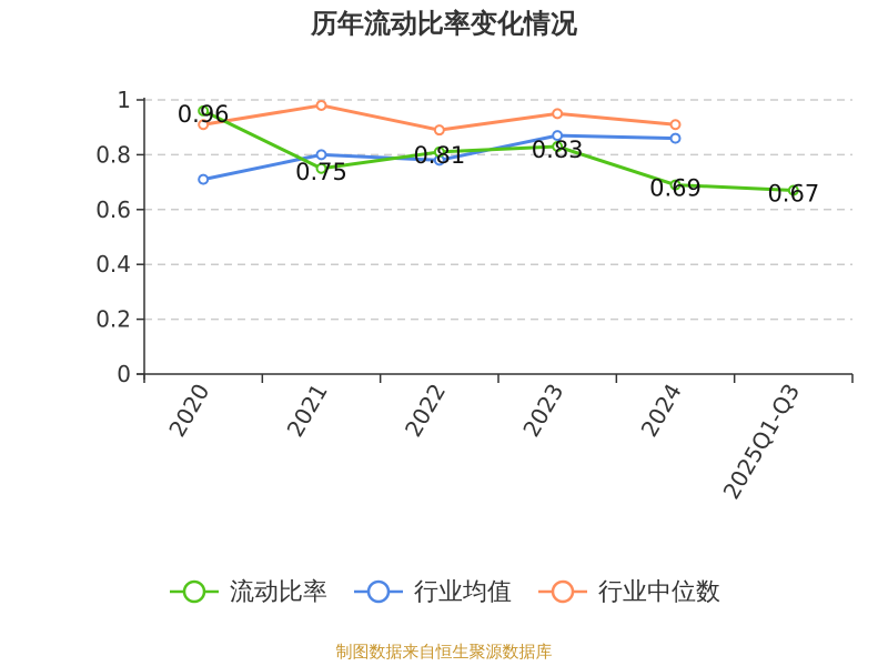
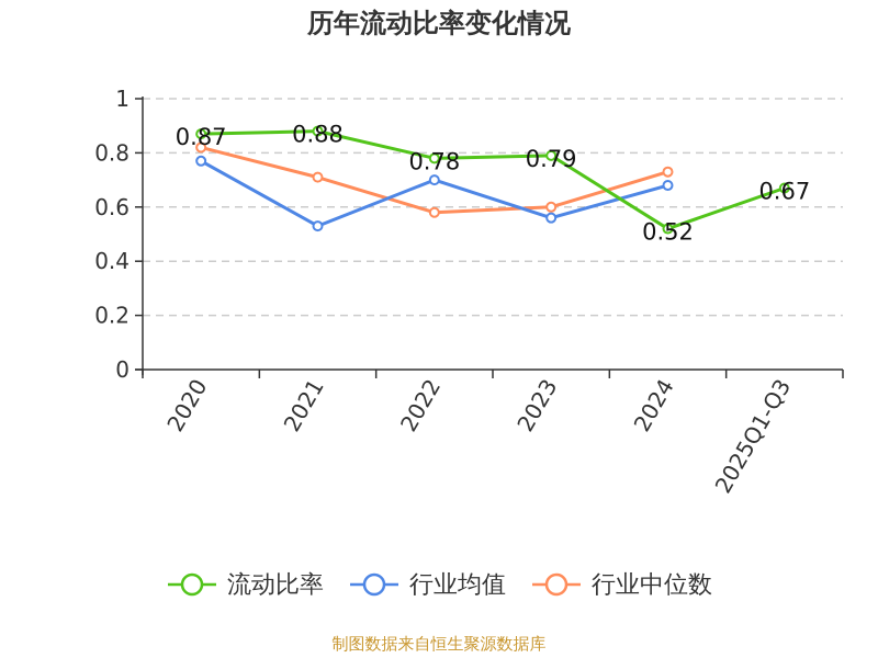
流动比率/2020: 0.96 -> 0.87
行业均值/2020: 0.71 -> 0.77
行业中位数/2020: 0.91 -> 0.82
流动比率/2021: 0.75 -> 0.88
行业均值/2021: 0.80 -> 0.53
行业中位数/2021: 0.98 -> 0.71
流动比率/2022: 0.81 -> 0.78
行业均值/2022: 0.78 -> 0.70
行业中位数/2022: 0.89 -> 0.58
流动比率/2023: 0.83 -> 0.79
行业均值/2023: 0.87 -> 0.56
行业中位数/2023: 0.95 -> 0.60
流动比率/2024: 0.69 -> 0.52
行业均值/2024: 0.86 -> 0.68
行业中位数/2024: 0.91 -> 0.73
